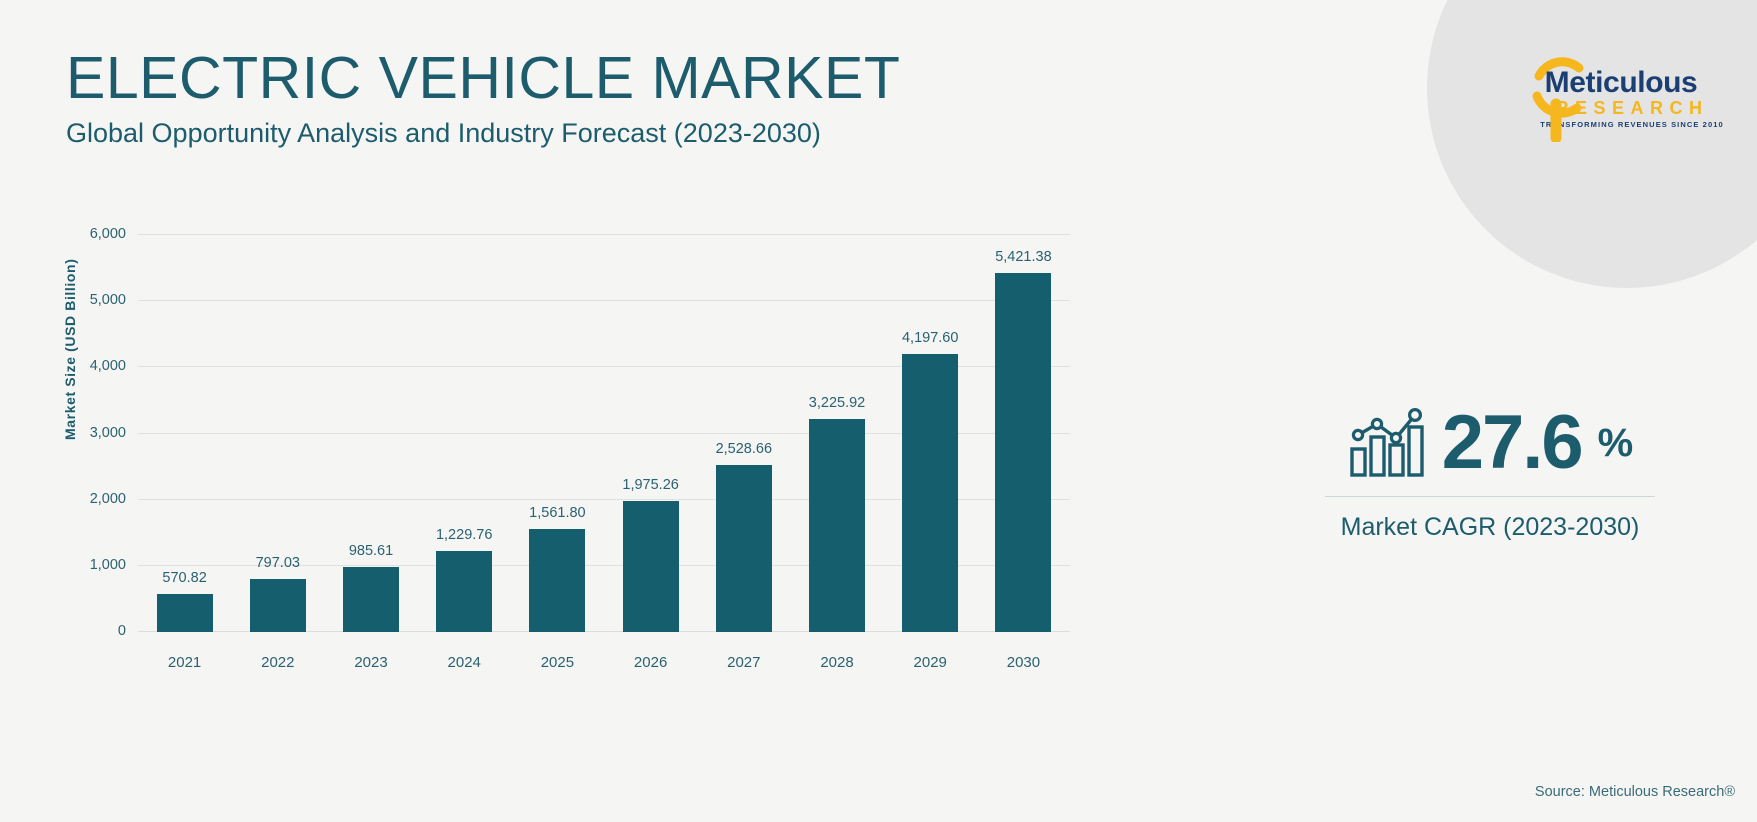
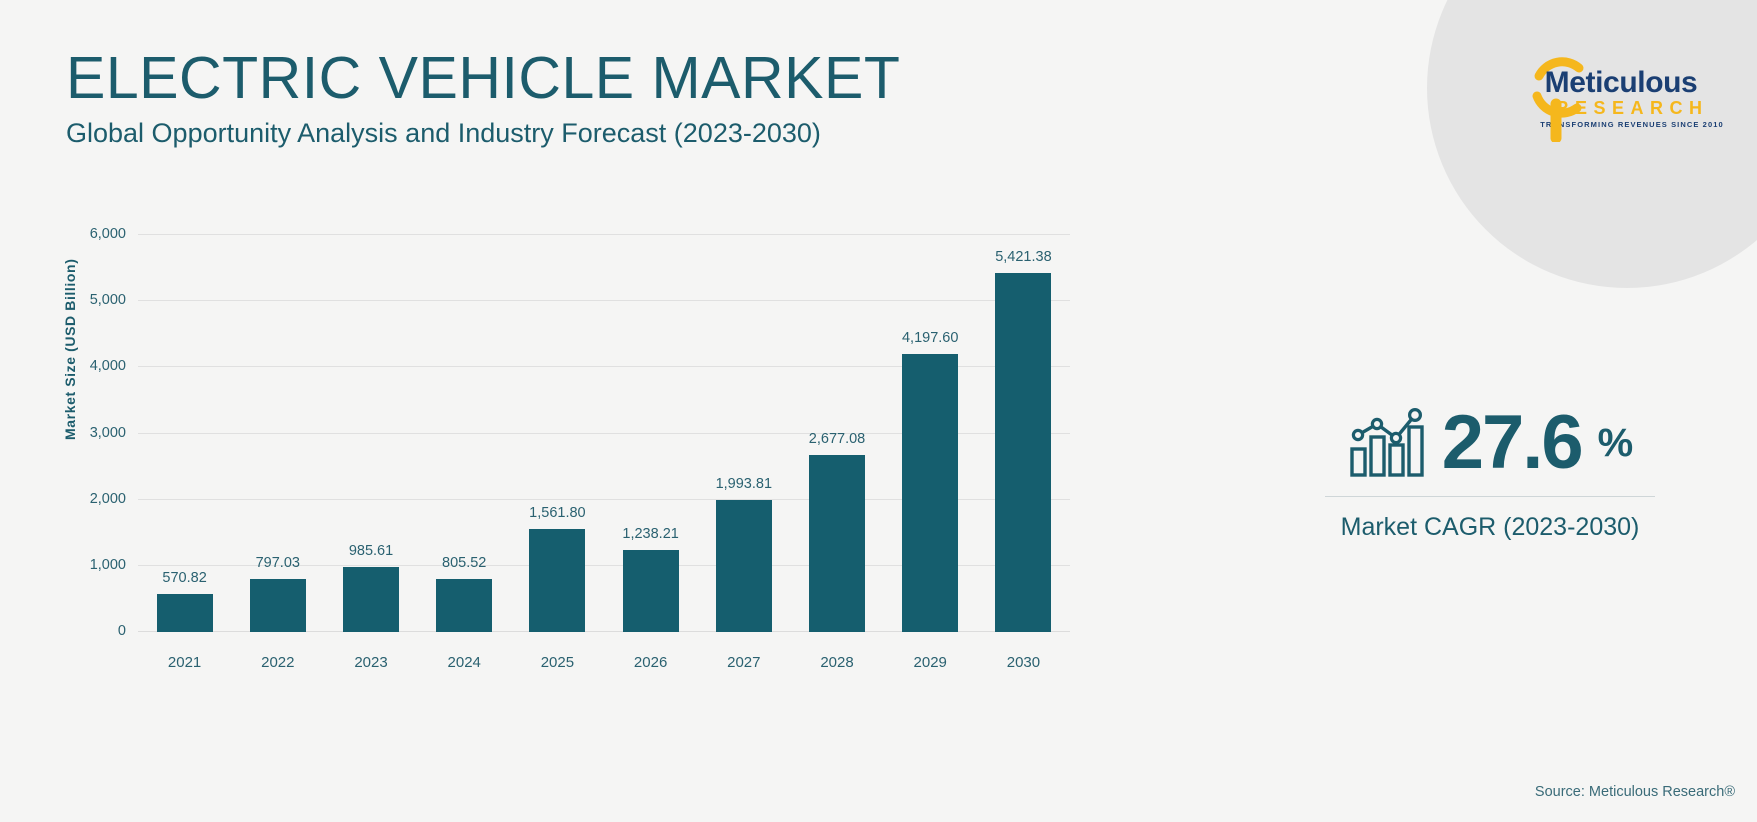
2024: 1,229.76 -> 805.52
2026: 1,975.26 -> 1,238.21
2027: 2,528.66 -> 1,993.81
2028: 3,225.92 -> 2,677.08
